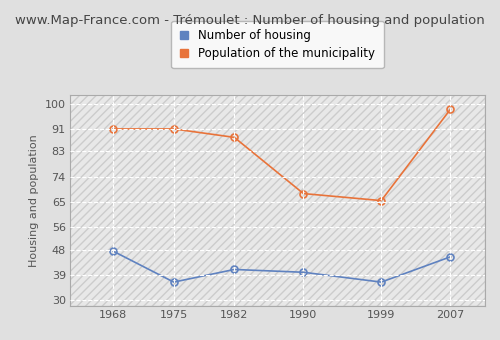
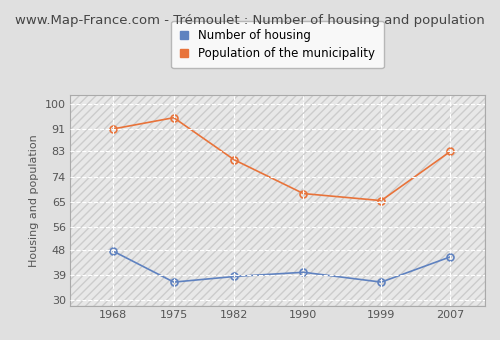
Population of the municipality/1975: 91.0 -> 95.0
Number of housing/1982: 41.0 -> 38.5
Population of the municipality/1982: 88.0 -> 80.0
Population of the municipality/2007: 98.0 -> 83.0
